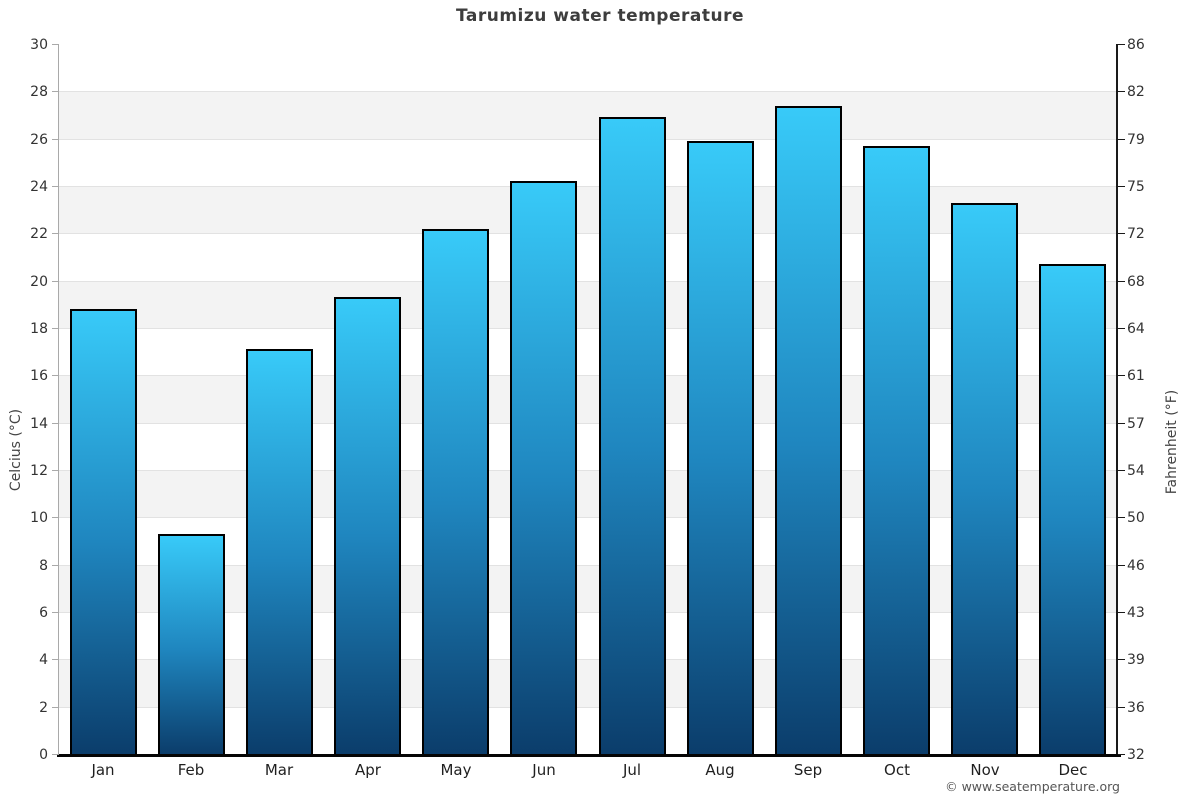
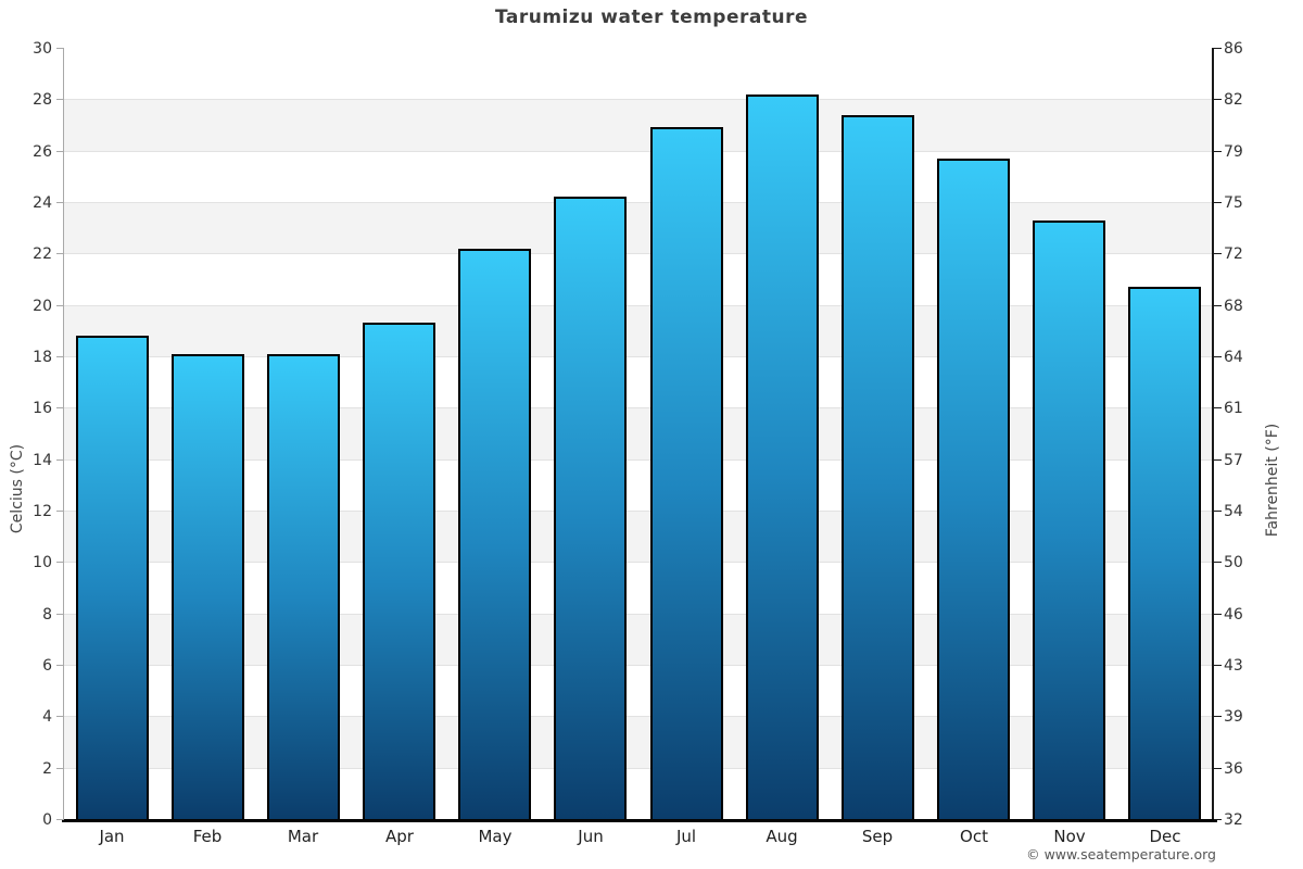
Feb: 9.3 -> 18.1
Mar: 17.1 -> 18.1
Aug: 25.9 -> 28.2
